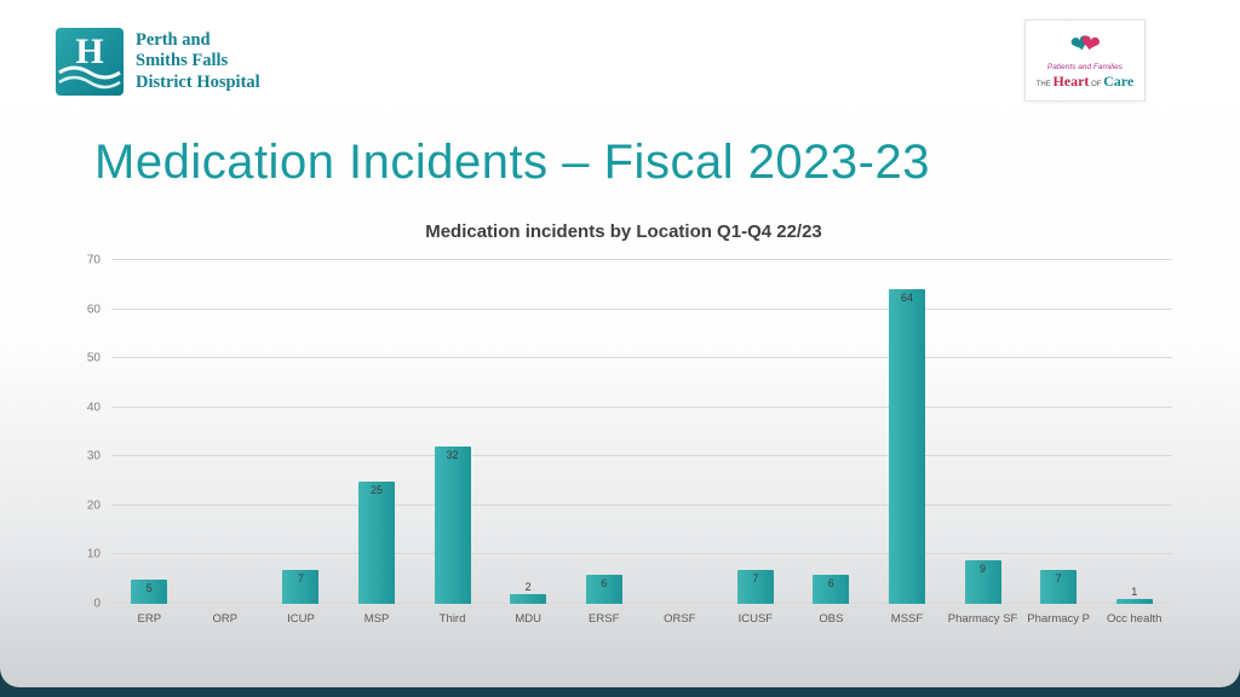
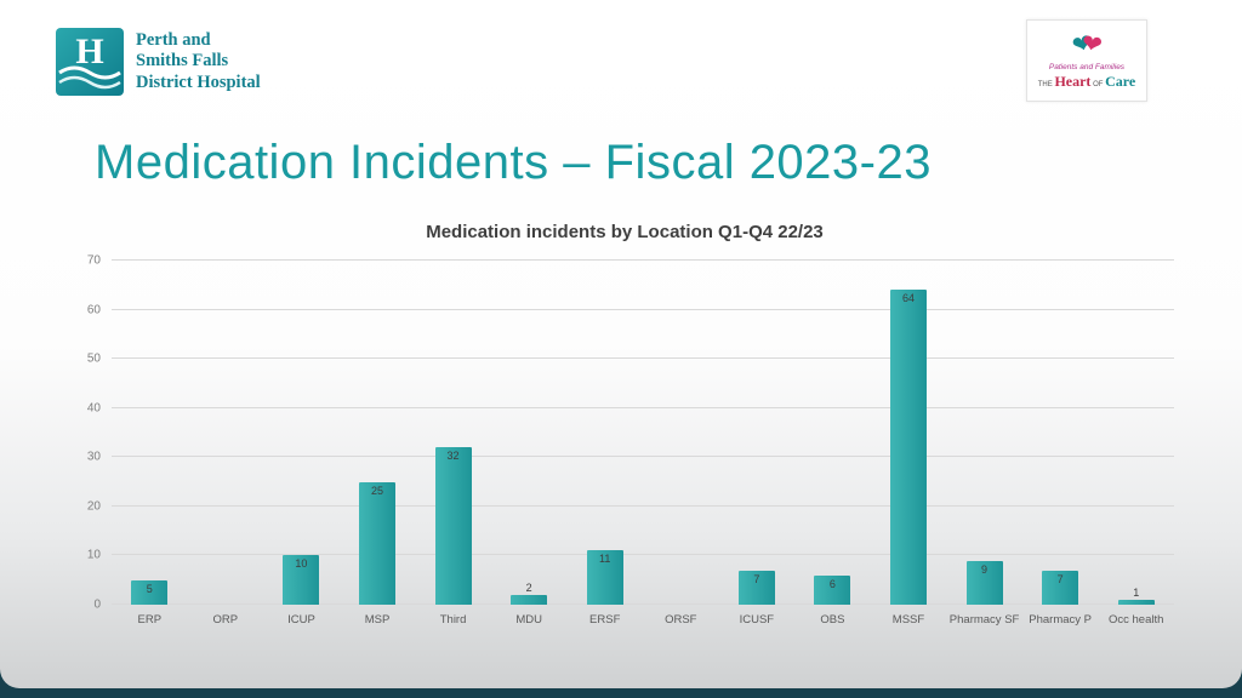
ICUP: 7 -> 10
ERSF: 6 -> 11
